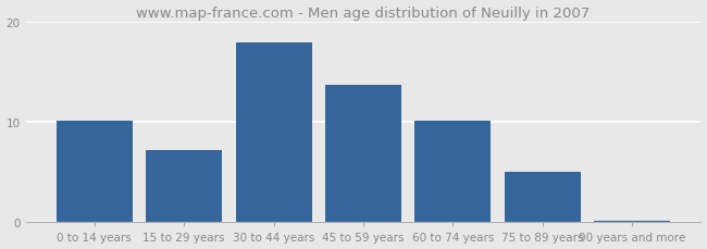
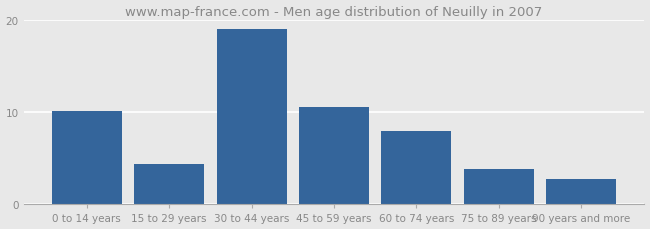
15 to 29 years: 7.2 -> 4.4
30 to 44 years: 18.0 -> 19.0
45 to 59 years: 13.7 -> 10.6
60 to 74 years: 10.1 -> 8.0
75 to 89 years: 5.0 -> 3.8
90 years and more: 0.2 -> 2.8
